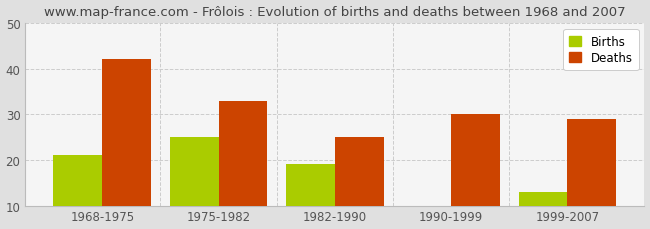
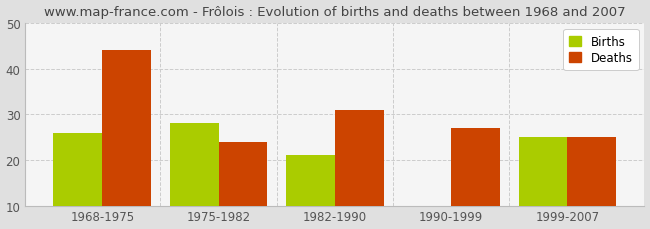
Births/1968-1975: 21 -> 26
Deaths/1968-1975: 42 -> 44
Births/1975-1982: 25 -> 28
Deaths/1975-1982: 33 -> 24
Births/1982-1990: 19 -> 21
Deaths/1982-1990: 25 -> 31
Deaths/1990-1999: 30 -> 27
Births/1999-2007: 13 -> 25
Deaths/1999-2007: 29 -> 25
